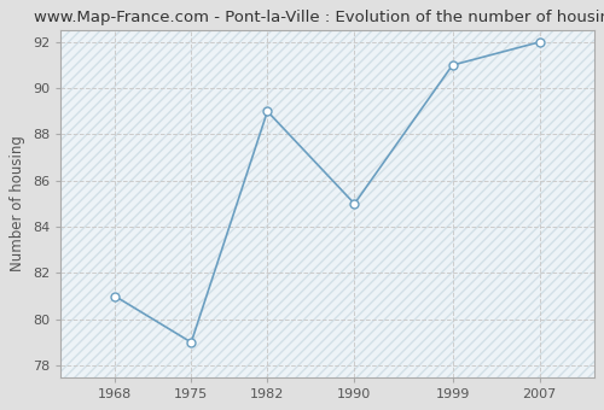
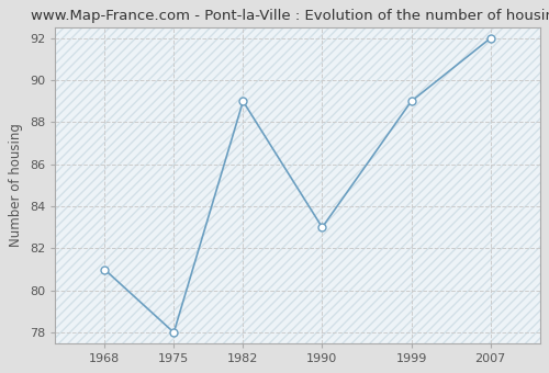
1975: 79 -> 78
1990: 85 -> 83
1999: 91 -> 89
